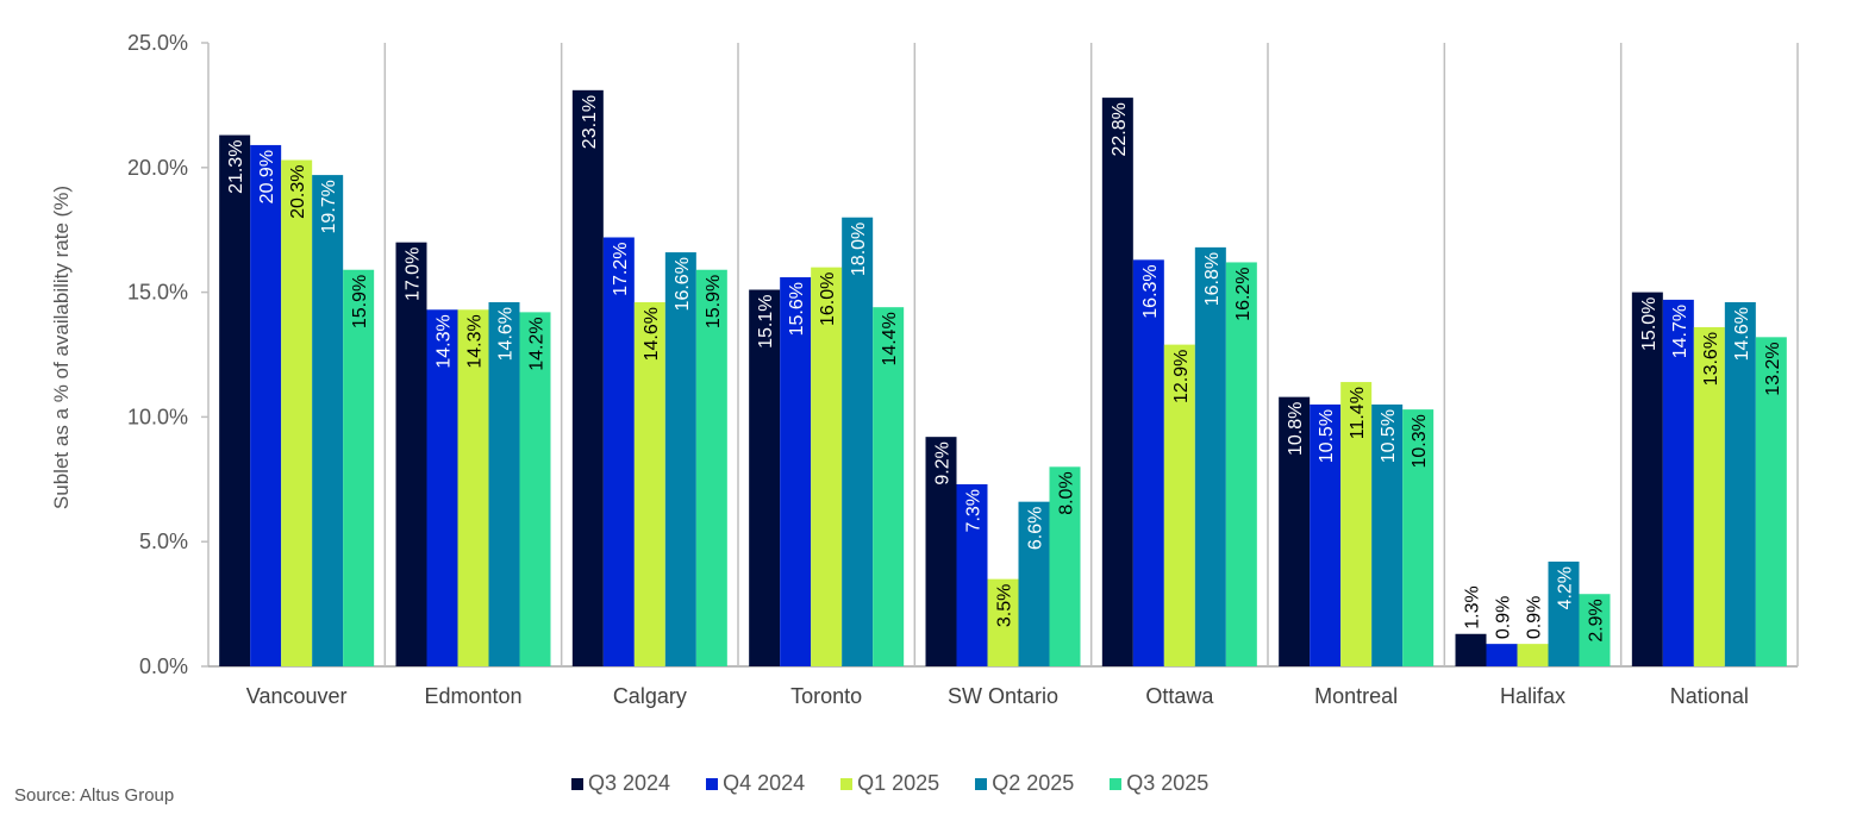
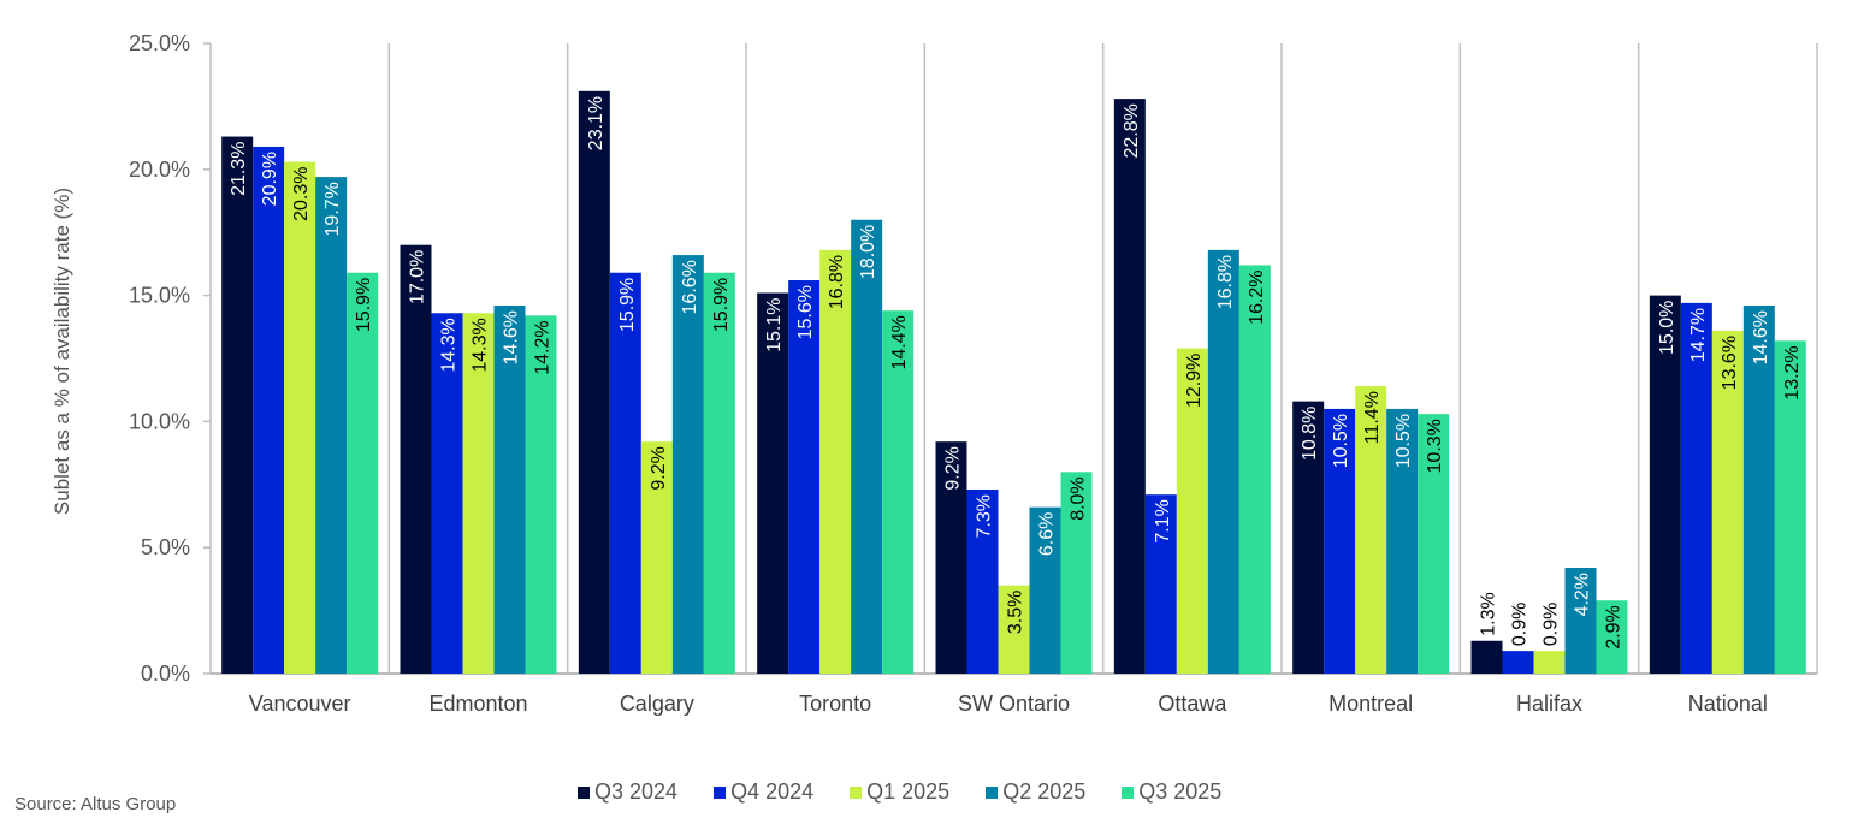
Q4 2024/Calgary: 17.2% -> 15.9%
Q1 2025/Calgary: 14.6% -> 9.2%
Q1 2025/Toronto: 16.0% -> 16.8%
Q4 2024/Ottawa: 16.3% -> 7.1%
